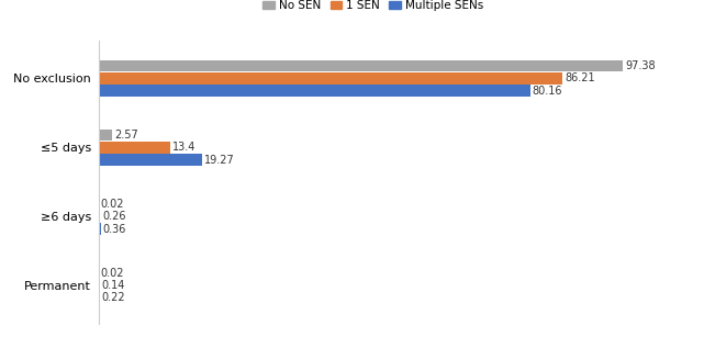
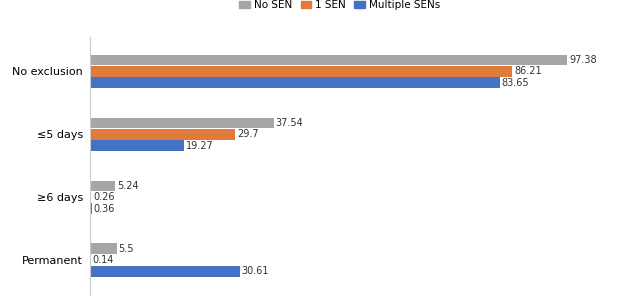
Multiple SENs/No exclusion: 80.16 -> 83.65
No SEN/≤5 days: 2.57 -> 37.54
1 SEN/≤5 days: 13.4 -> 29.7
No SEN/≥6 days: 0.02 -> 5.24
No SEN/Permanent: 0.02 -> 5.5
Multiple SENs/Permanent: 0.22 -> 30.61
